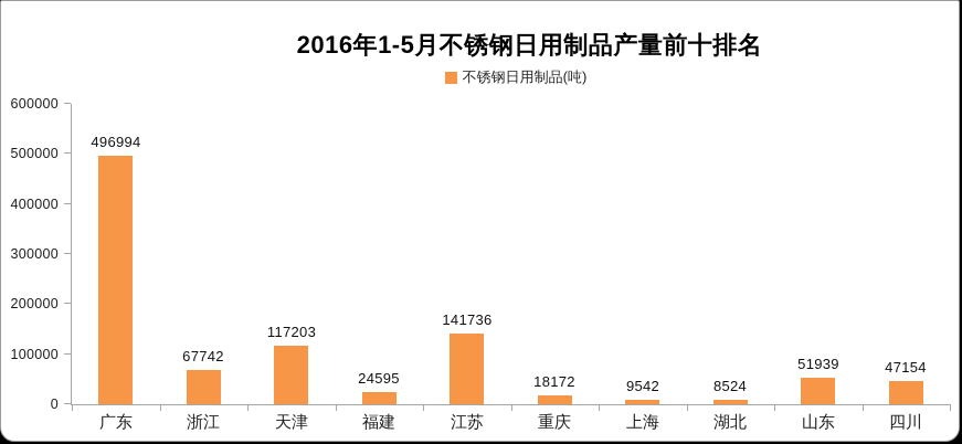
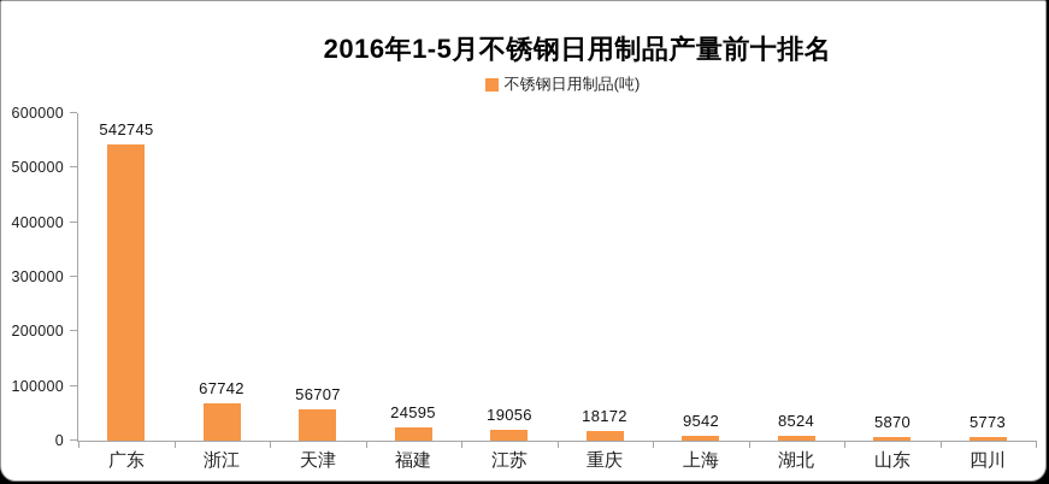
广东: 496994 -> 542745
天津: 117203 -> 56707
江苏: 141736 -> 19056
山东: 51939 -> 5870
四川: 47154 -> 5773
